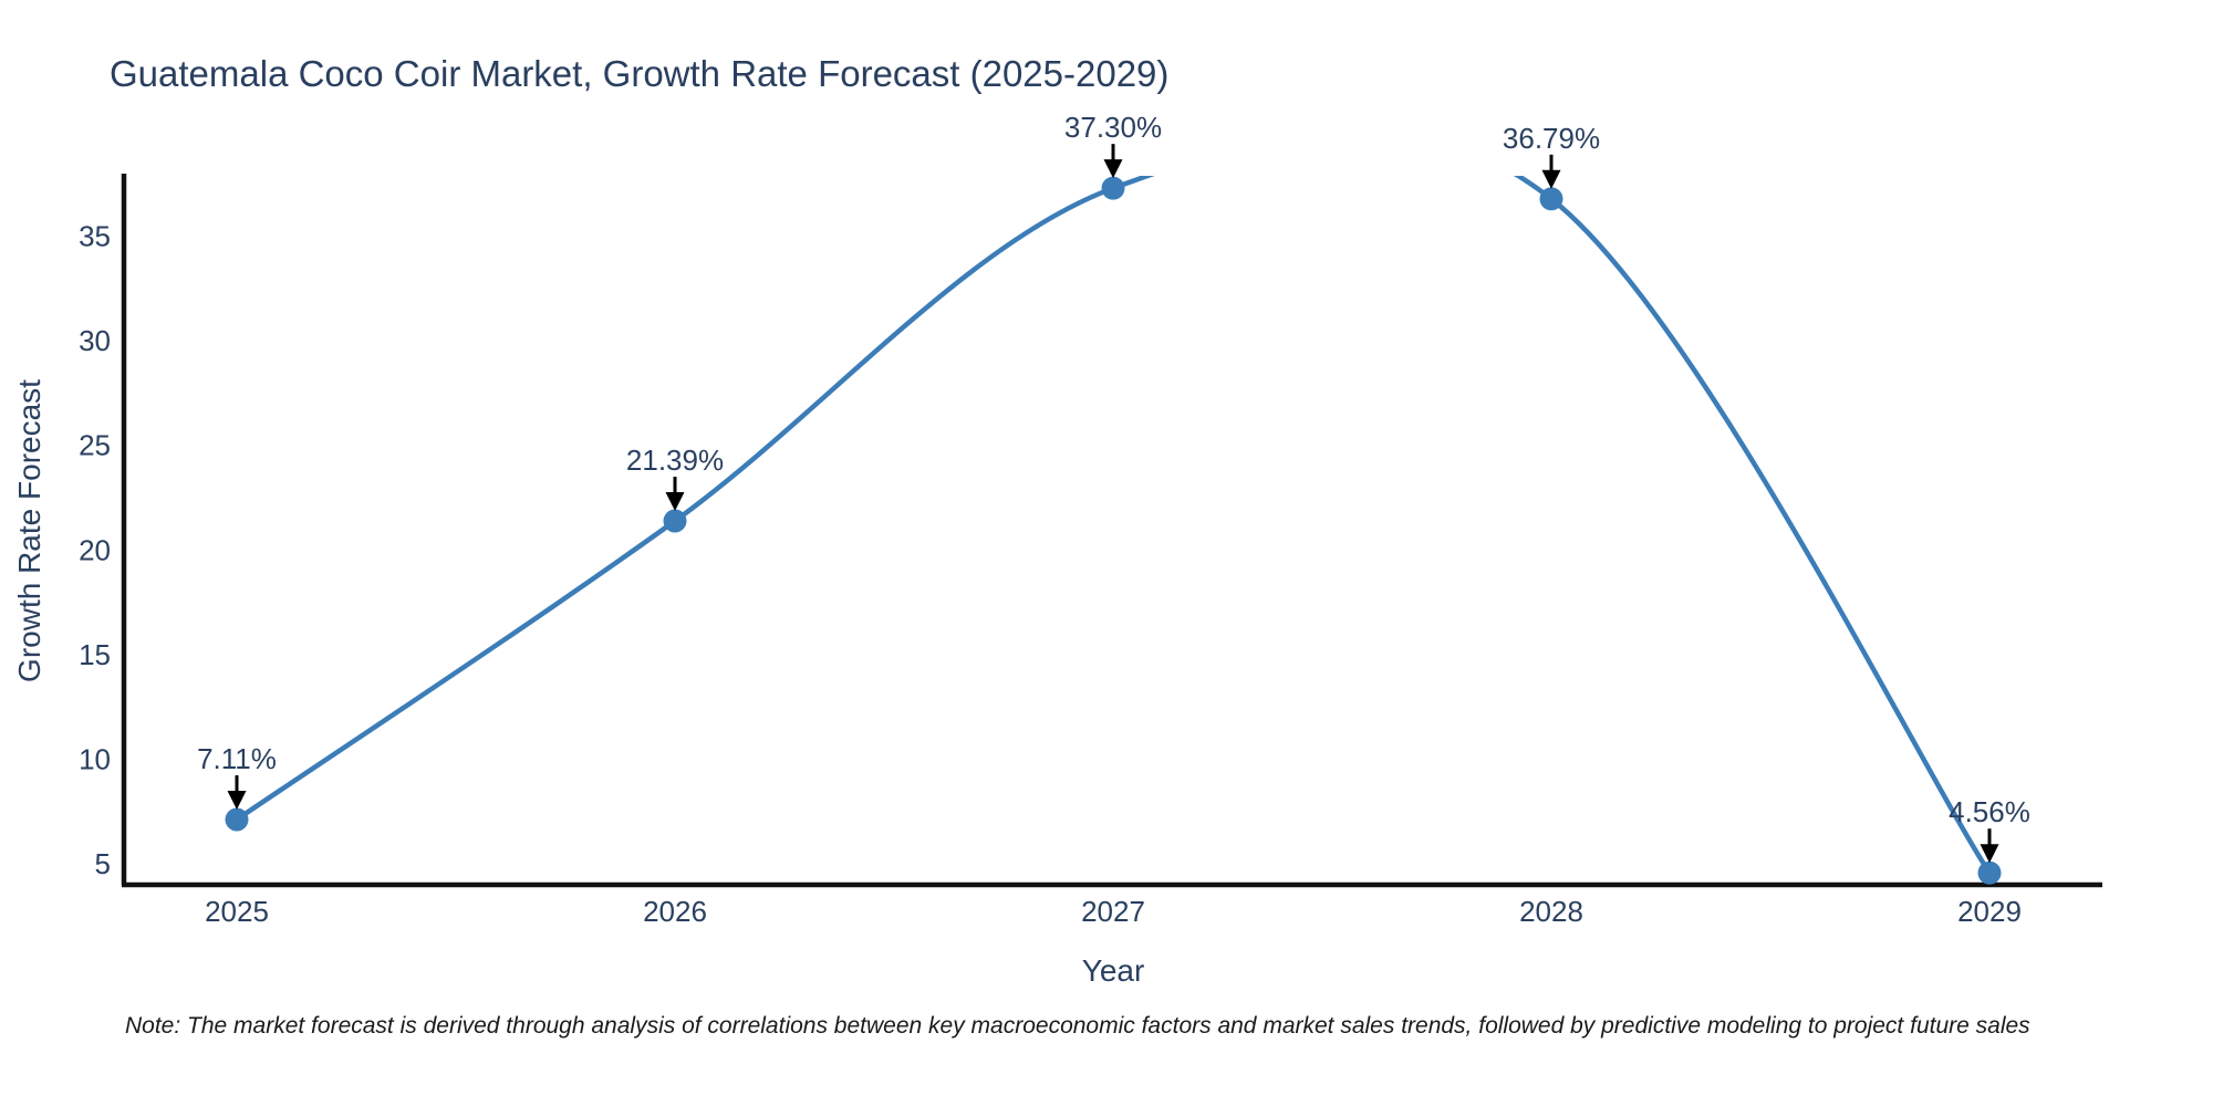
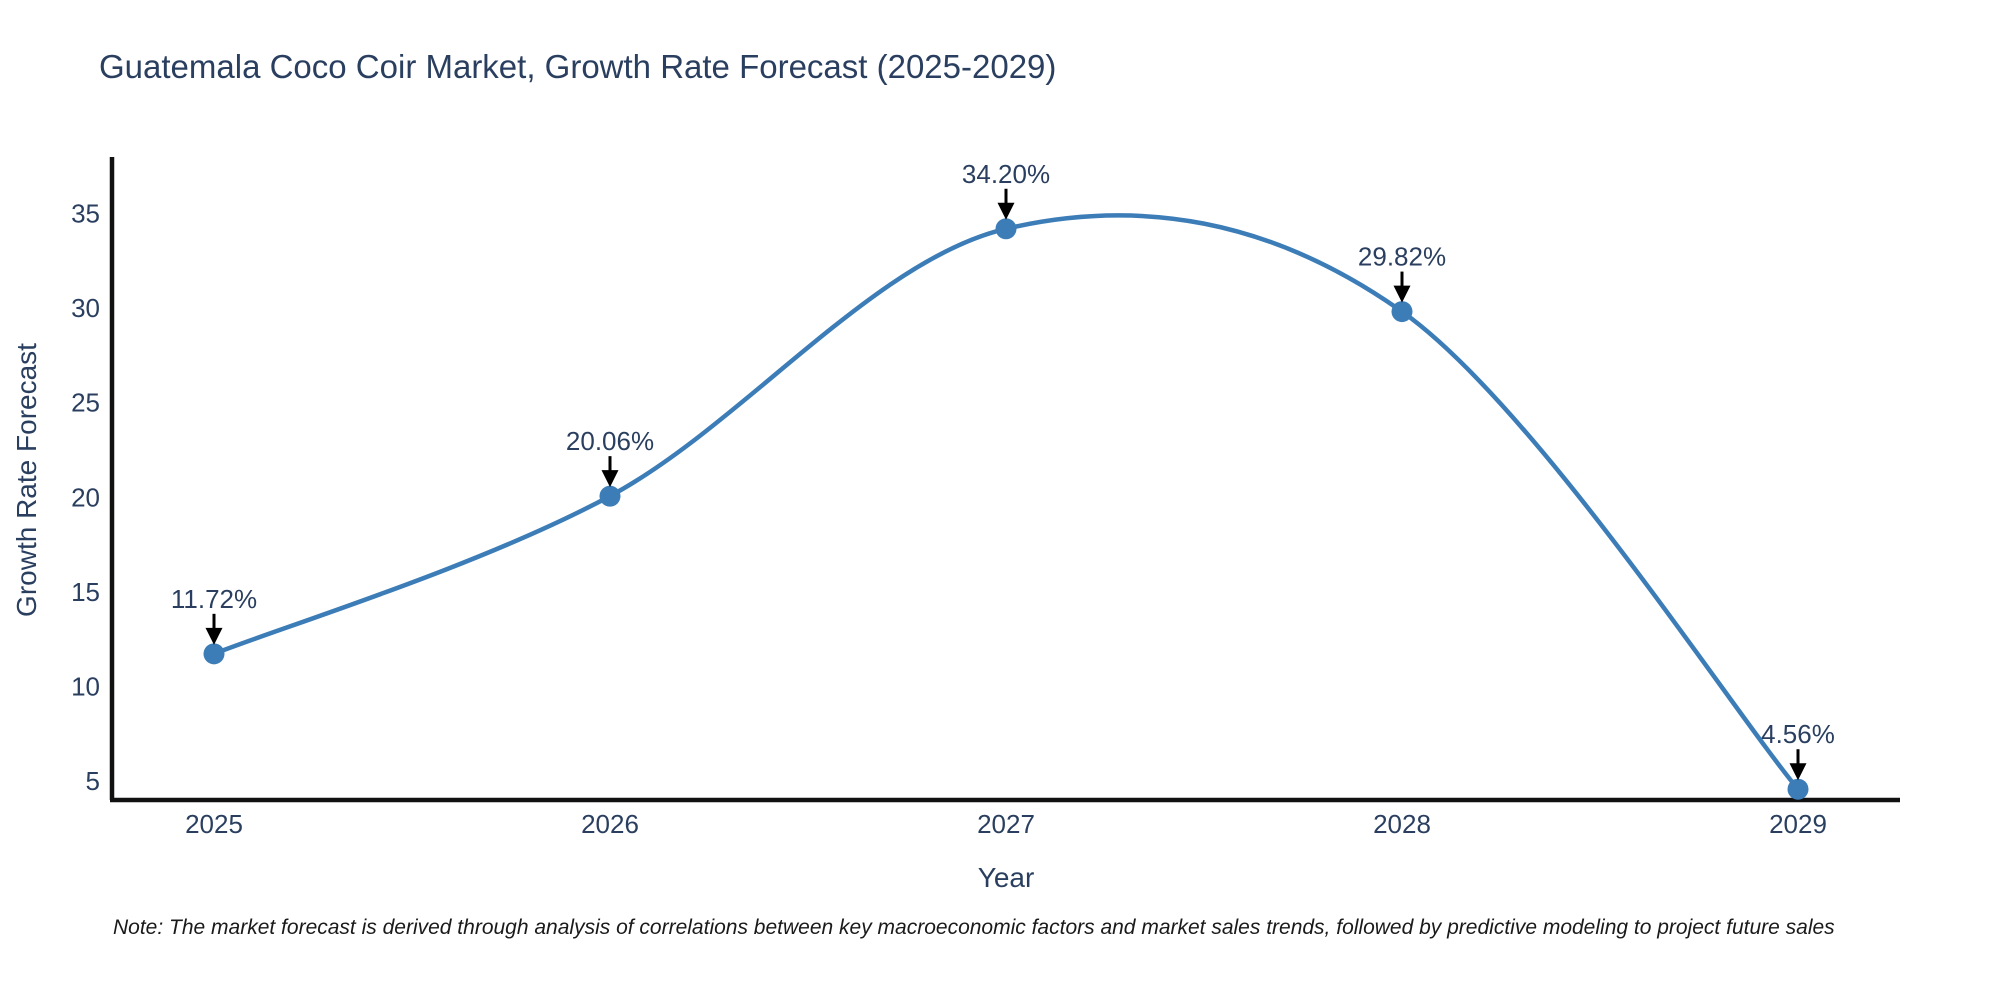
2025: 7.11% -> 11.72%
2026: 21.39% -> 20.06%
2027: 37.30% -> 34.20%
2028: 36.79% -> 29.82%
